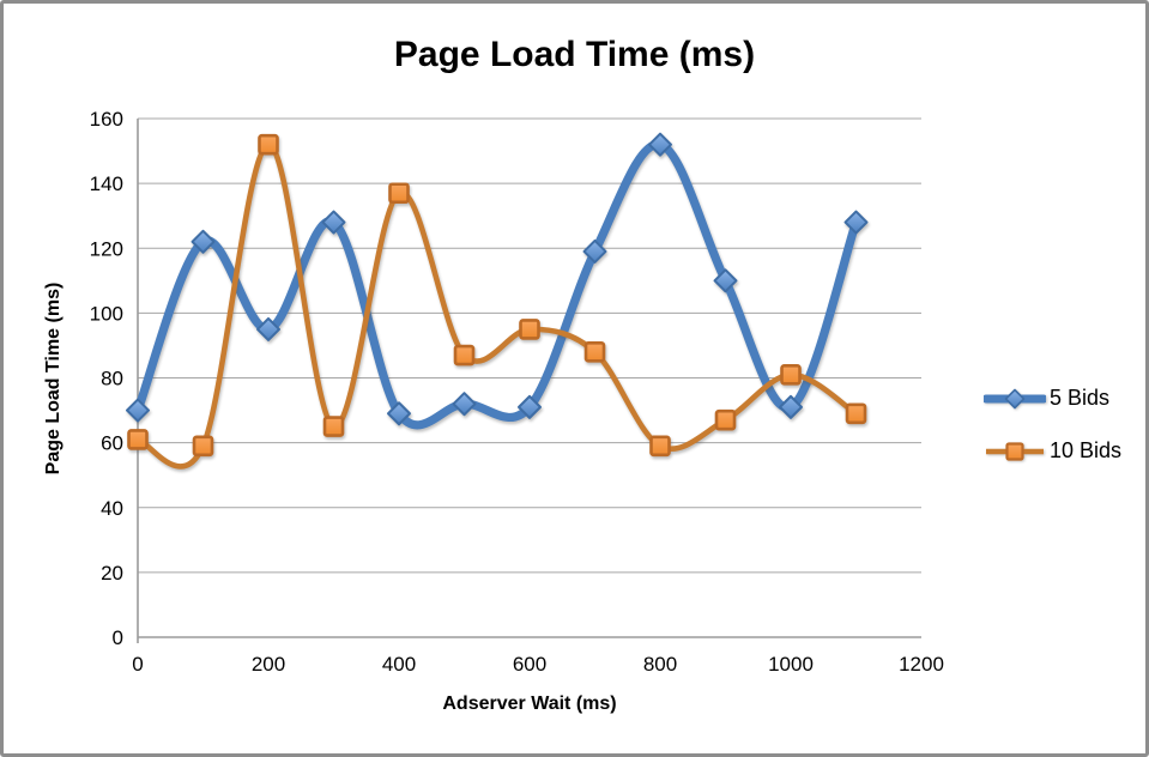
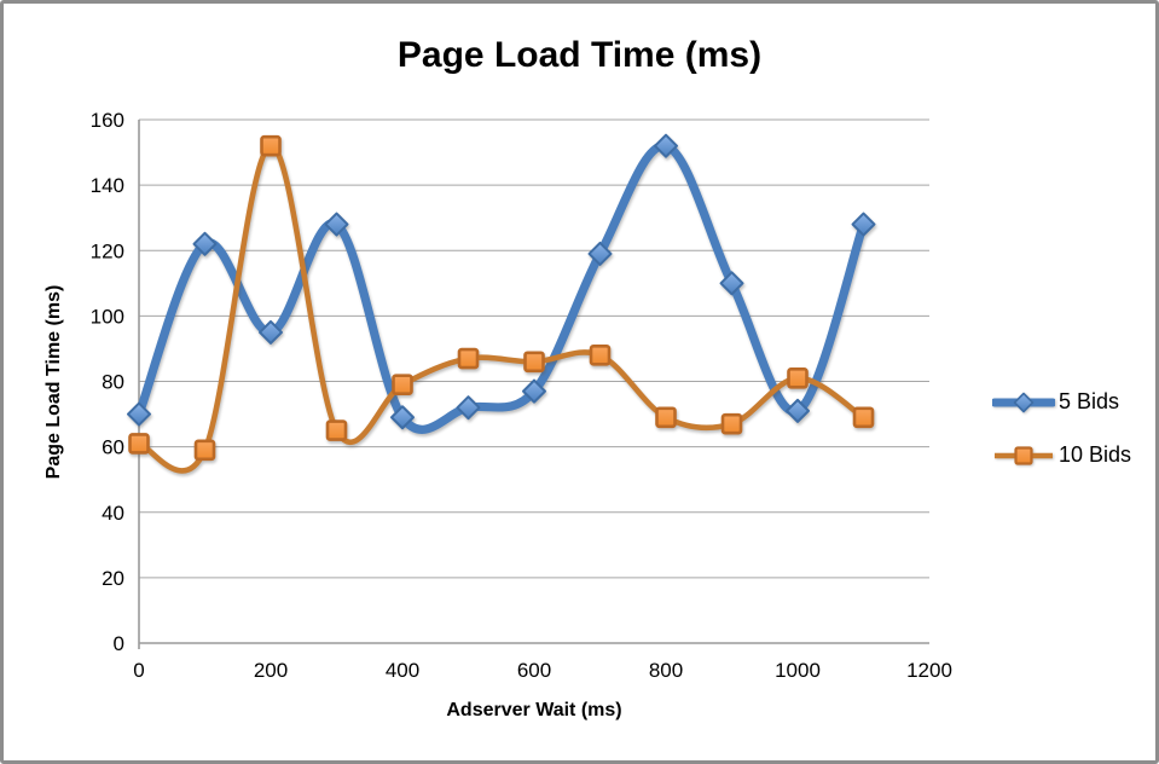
10 Bids/400: 137 -> 79
5 Bids/600: 71 -> 77
10 Bids/600: 95 -> 86
10 Bids/800: 59 -> 69
